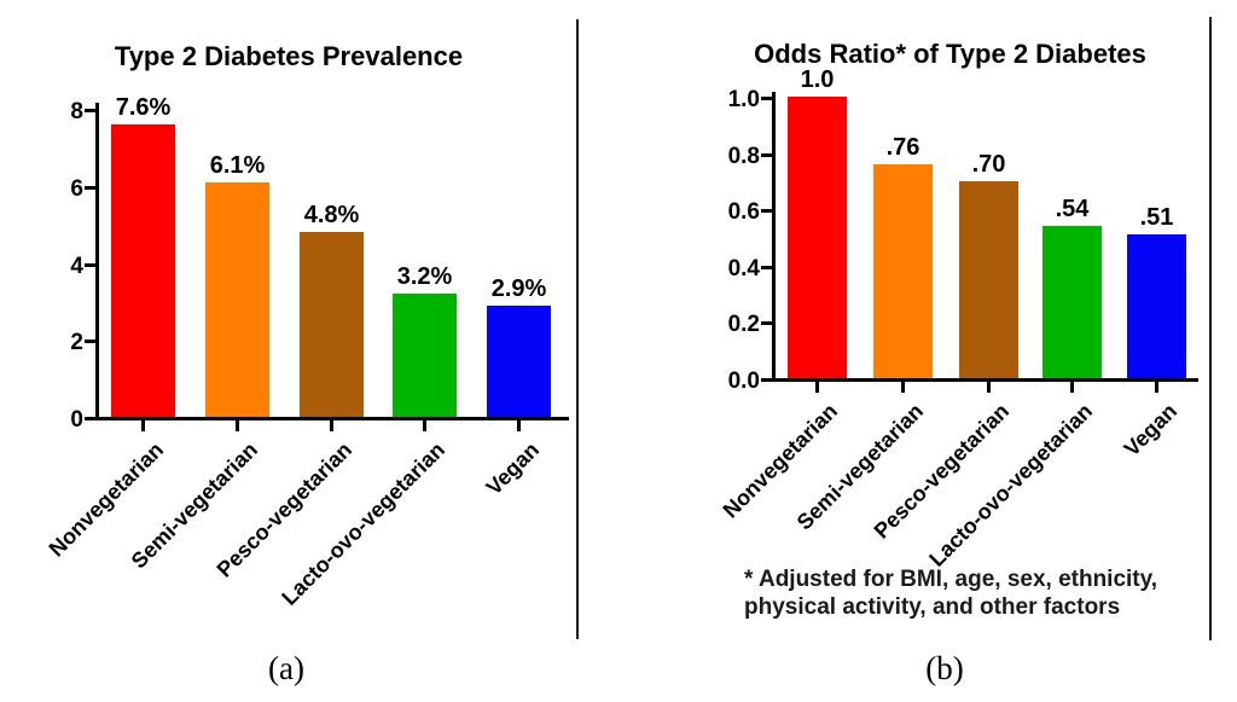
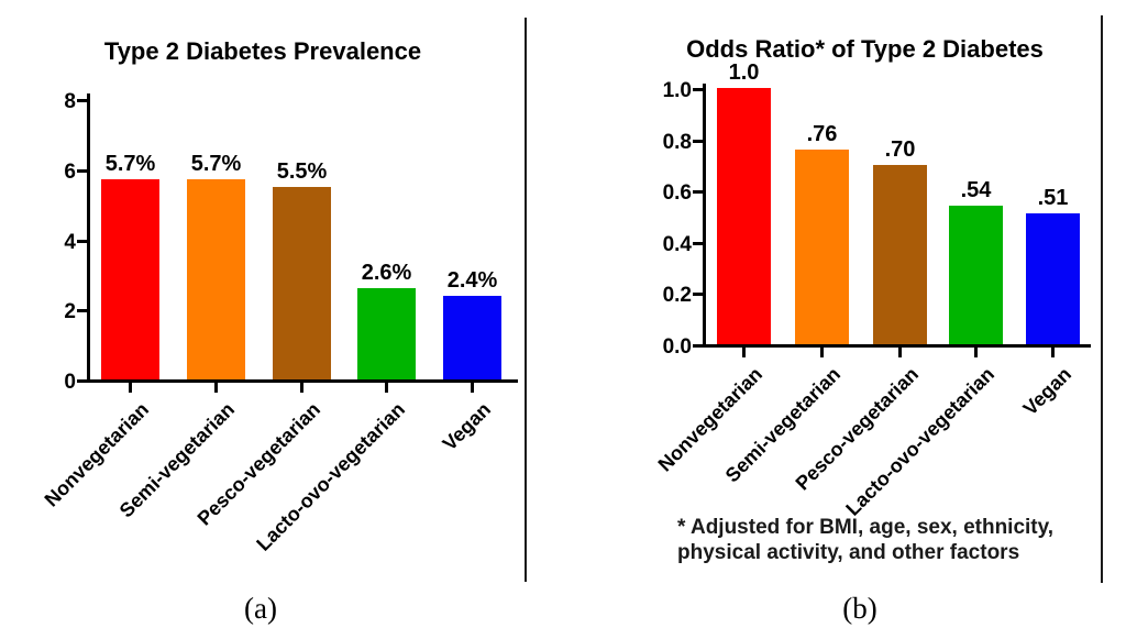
Type 2 Diabetes Prevalence/Nonvegetarian: 7.6% -> 5.7%
Type 2 Diabetes Prevalence/Semi-vegetarian: 6.1% -> 5.7%
Type 2 Diabetes Prevalence/Pesco-vegetarian: 4.8% -> 5.5%
Type 2 Diabetes Prevalence/Lacto-ovo-vegetarian: 3.2% -> 2.6%
Type 2 Diabetes Prevalence/Vegan: 2.9% -> 2.4%
